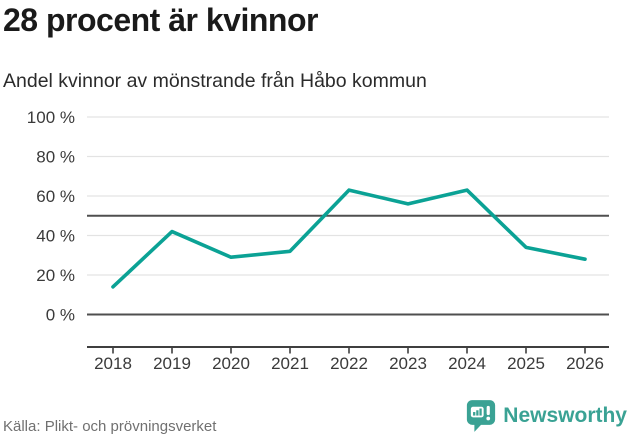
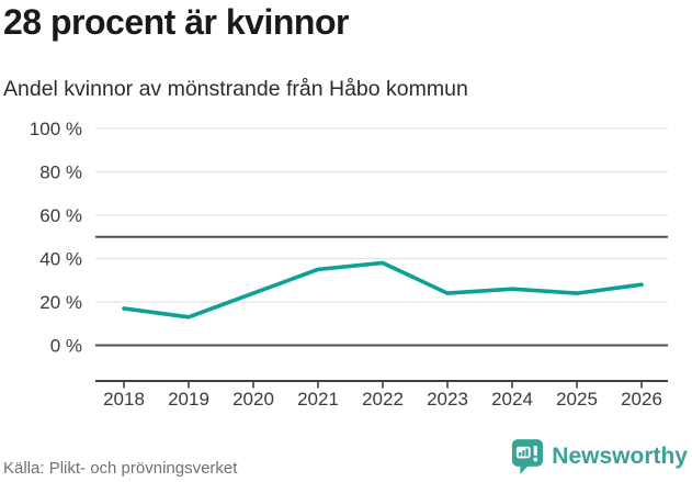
2018: 14% -> 17%
2019: 42% -> 13%
2020: 29% -> 24%
2021: 32% -> 35%
2022: 63% -> 38%
2023: 56% -> 24%
2024: 63% -> 26%
2025: 34% -> 24%
